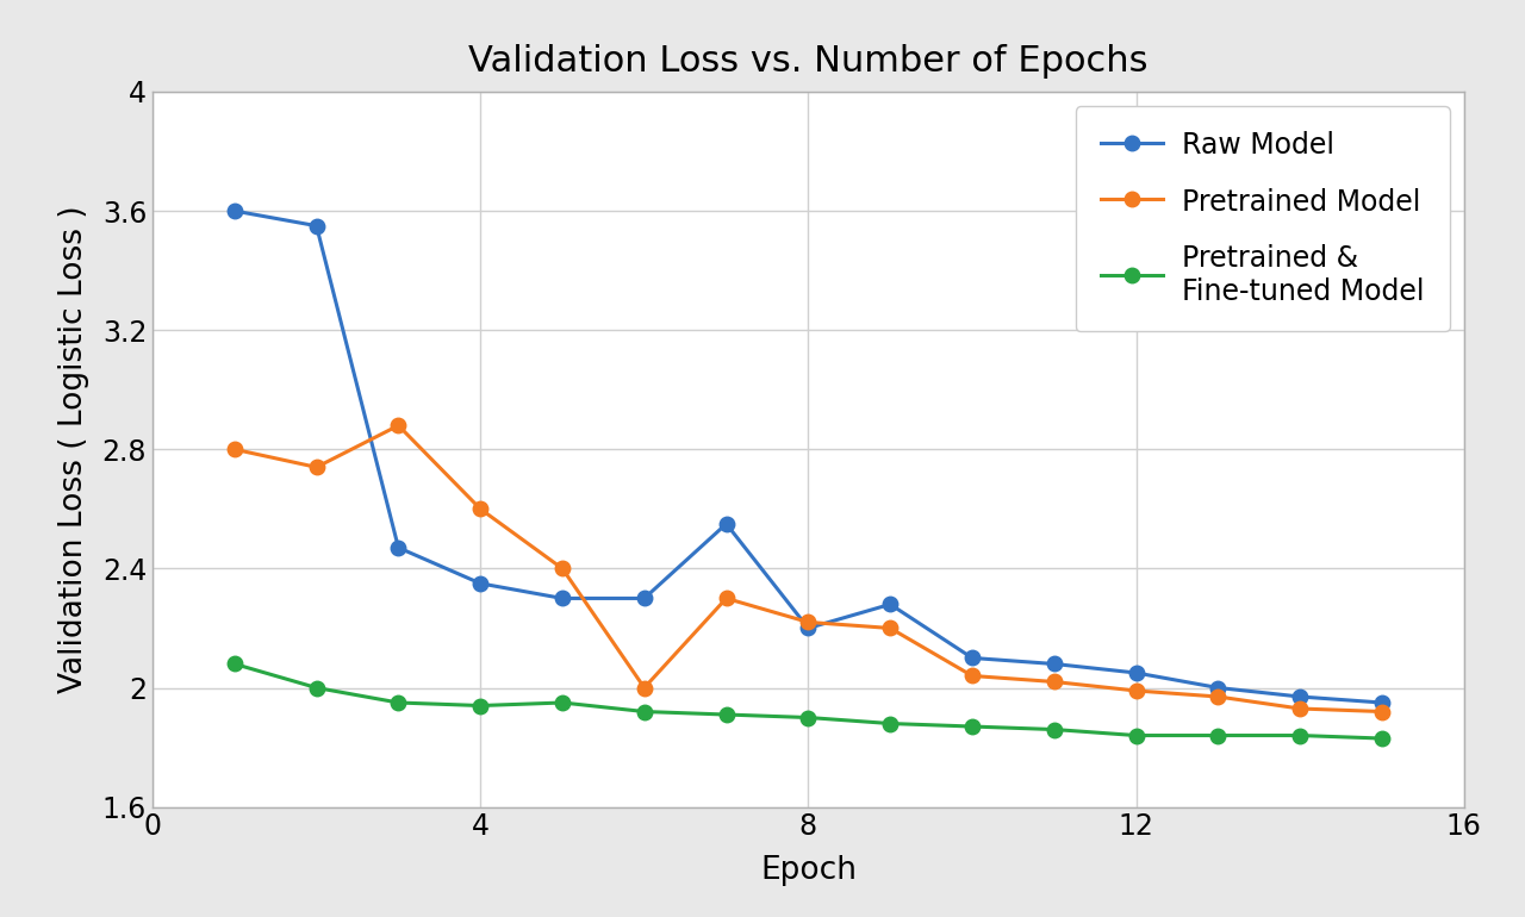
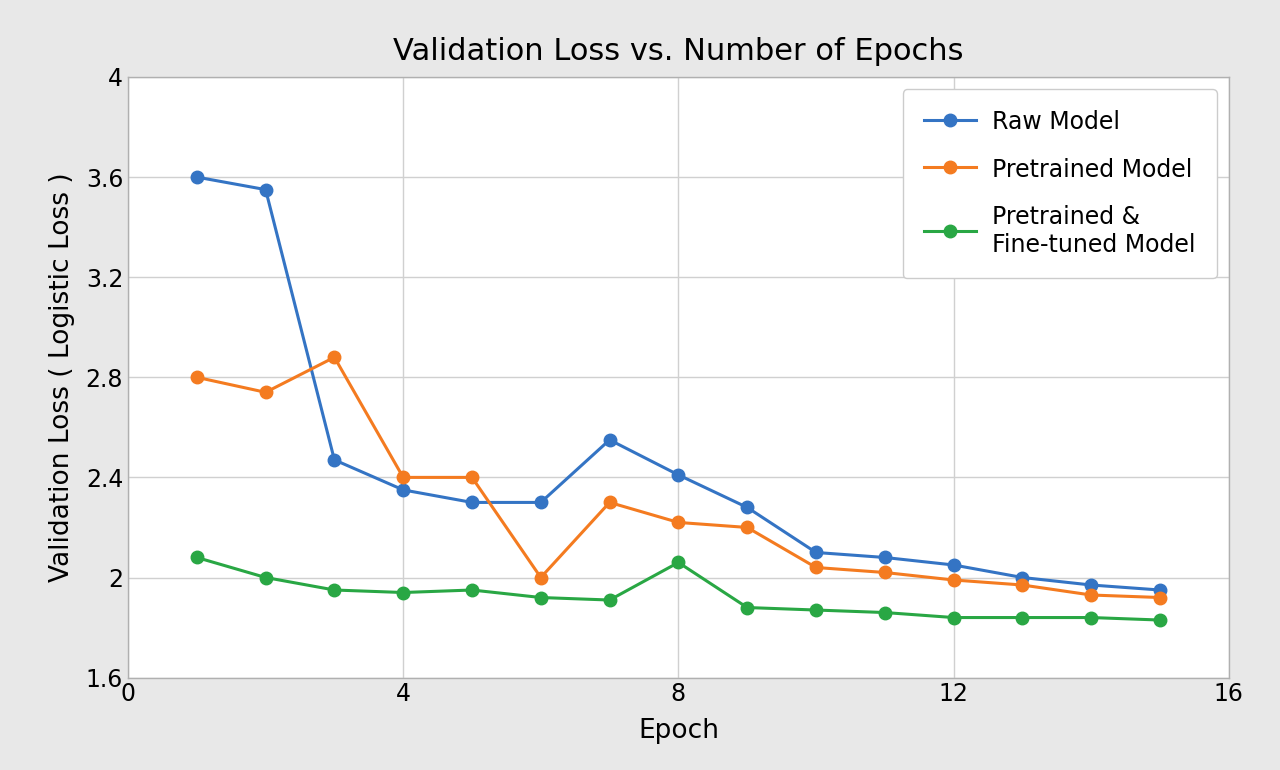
Pretrained Model/4: 2.60 -> 2.40
Raw Model/8: 2.20 -> 2.41
Pretrained & Fine-tuned Model/8: 1.90 -> 2.06
